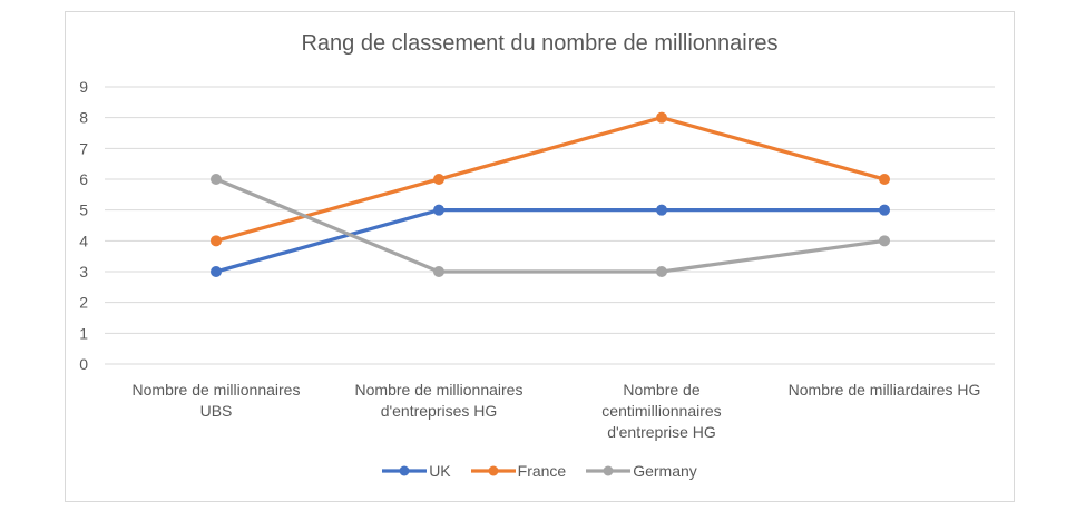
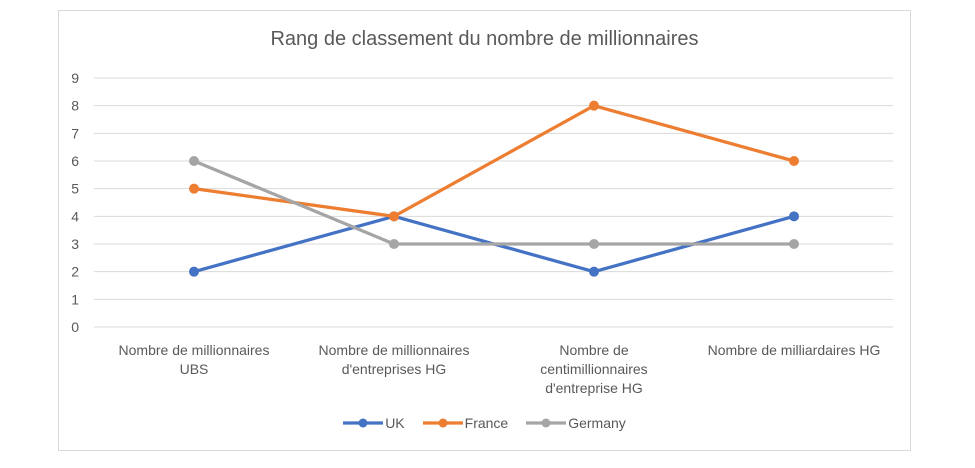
UK/Nombre de millionnaires UBS: 3 -> 2
France/Nombre de millionnaires UBS: 4 -> 5
UK/Nombre de millionnaires d'entreprises HG: 5 -> 4
France/Nombre de millionnaires d'entreprises HG: 6 -> 4
UK/Nombre de centimillionnaires d'entreprise HG: 5 -> 2
UK/Nombre de milliardaires HG: 5 -> 4
Germany/Nombre de milliardaires HG: 4 -> 3
